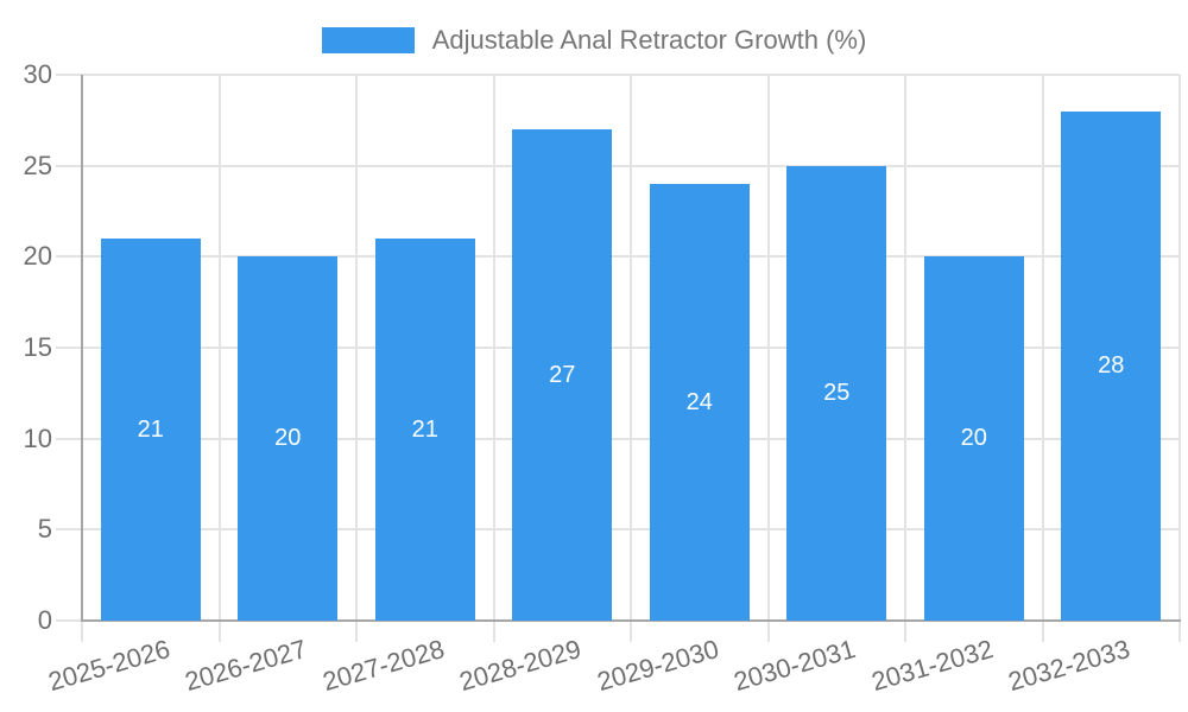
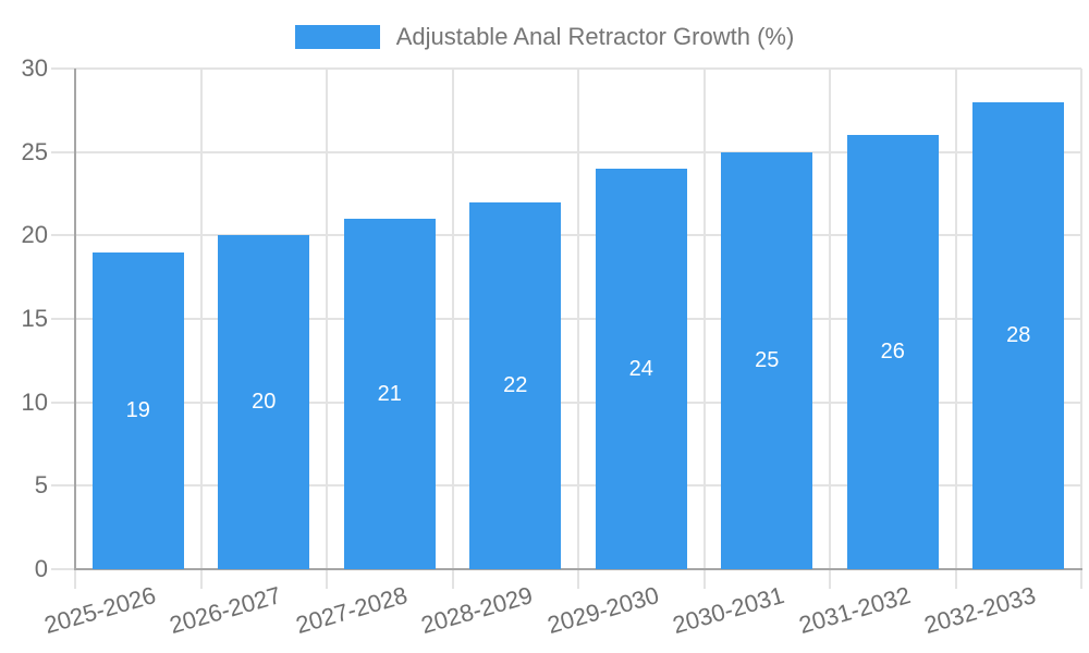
2025-2026: 21 -> 19
2028-2029: 27 -> 22
2031-2032: 20 -> 26
